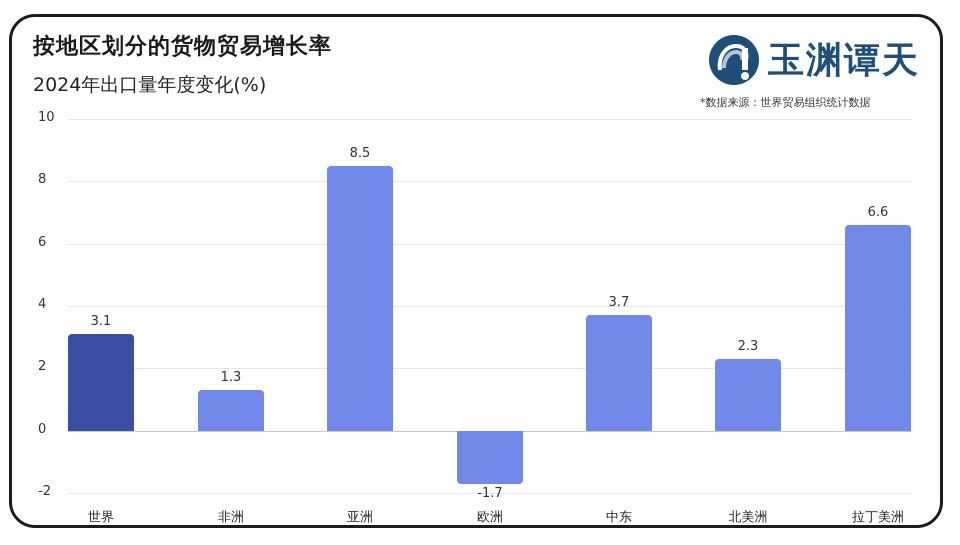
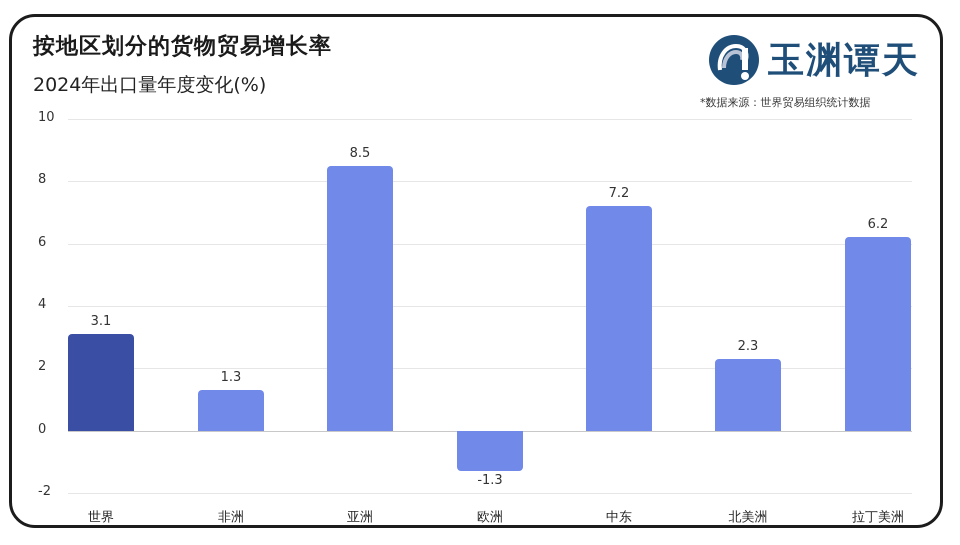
欧洲: -1.7 -> -1.3
中东: 3.7 -> 7.2
拉丁美洲: 6.6 -> 6.2
